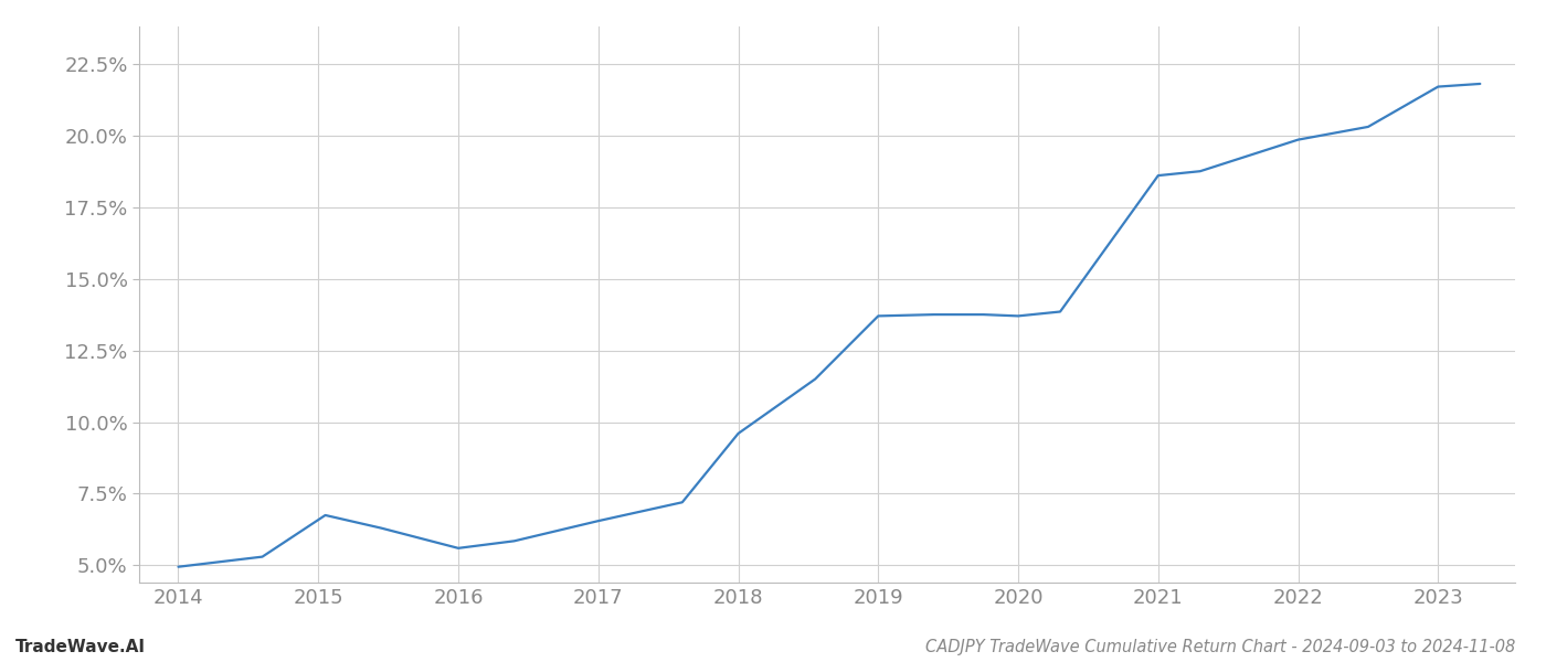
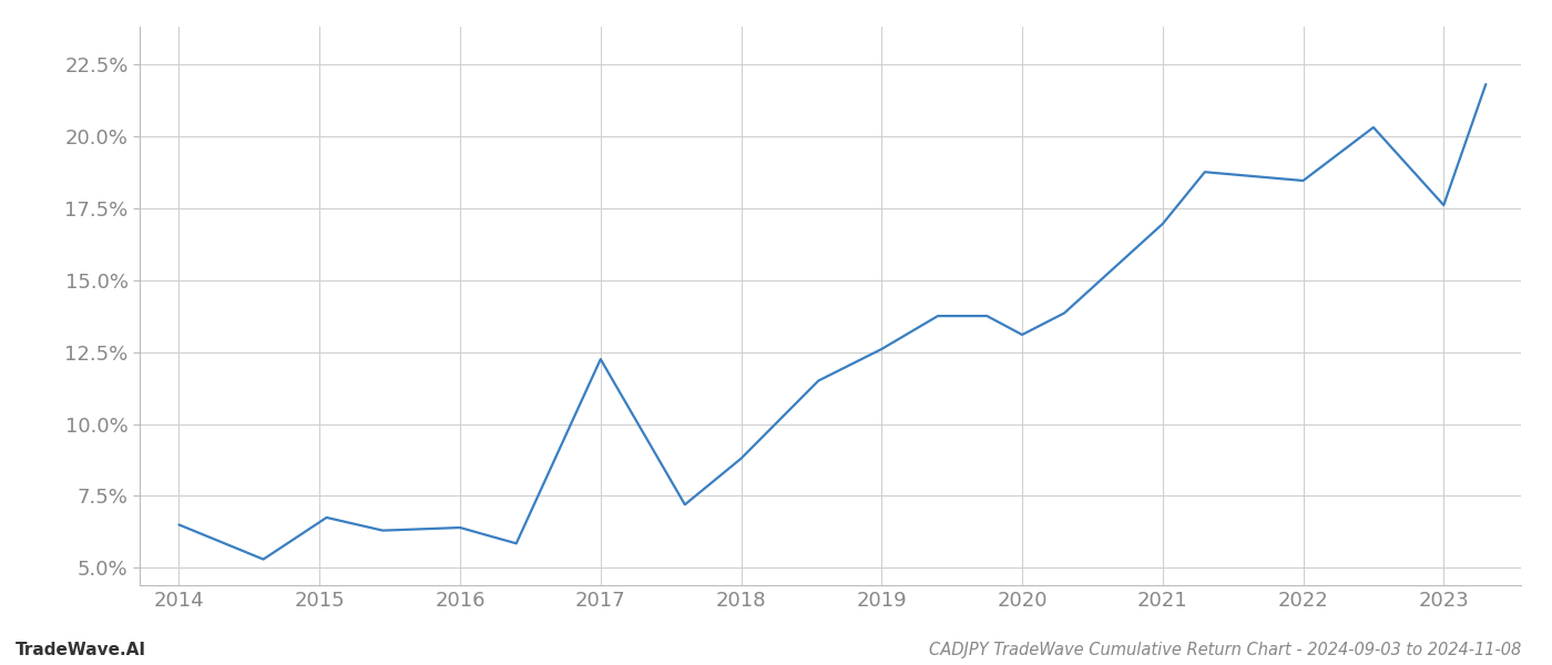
2014: 4.95% -> 6.50%
2016: 5.60% -> 6.40%
2017: 6.55% -> 12.25%
2018: 9.60% -> 8.80%
2019: 13.70% -> 12.60%
2020: 13.70% -> 13.10%
2021: 18.60% -> 16.95%
2022: 19.85% -> 18.45%
2023: 21.70% -> 17.60%
